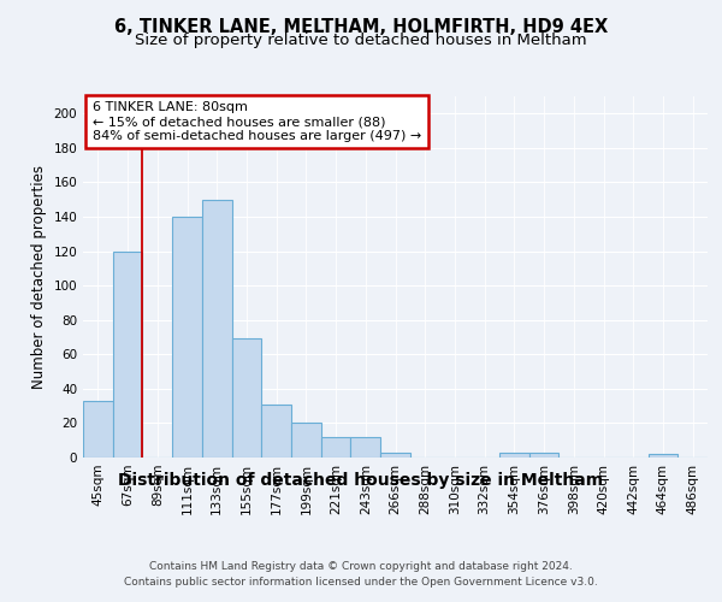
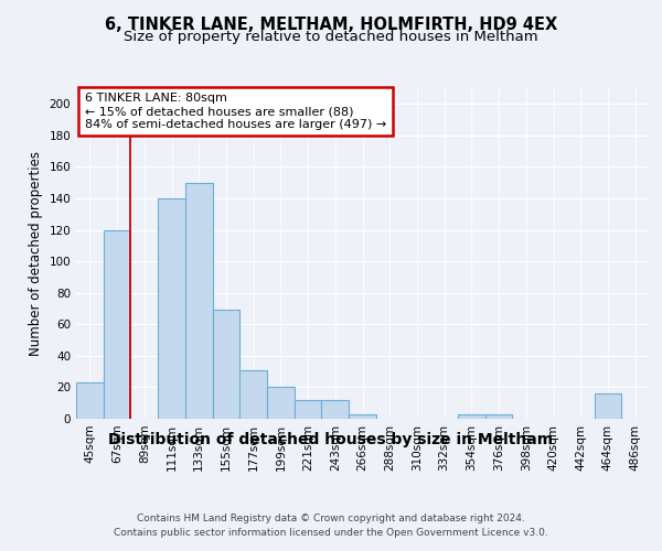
45sqm: 33 -> 23
464sqm: 2 -> 16
